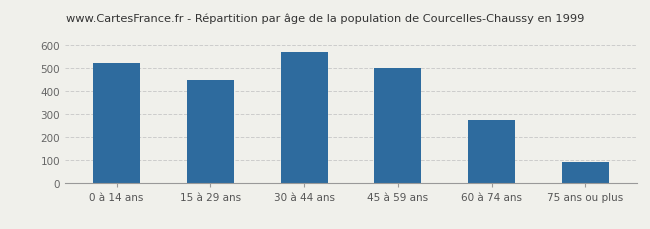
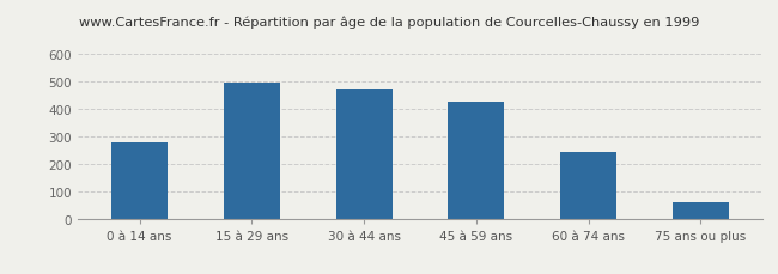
0 à 14 ans: 520 -> 280
15 à 29 ans: 450 -> 495
30 à 44 ans: 570 -> 475
45 à 59 ans: 500 -> 425
60 à 74 ans: 275 -> 245
75 ans ou plus: 90 -> 60
